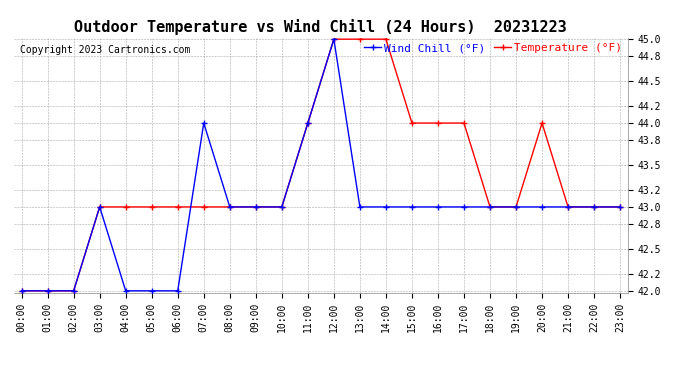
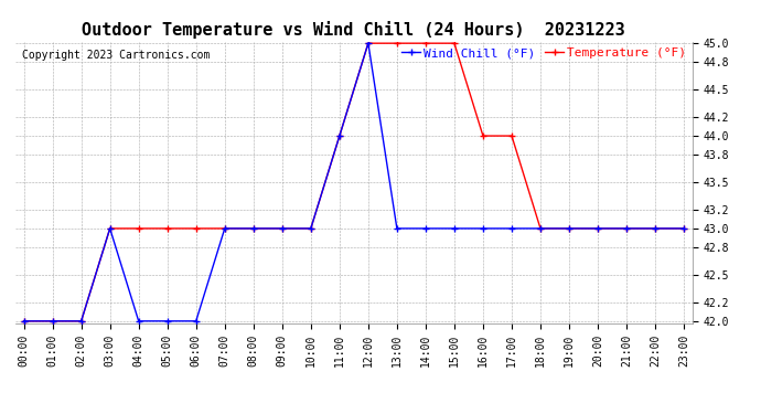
Wind Chill (°F)/07:00: 44 -> 43
Temperature (°F)/15:00: 44 -> 45
Temperature (°F)/20:00: 44 -> 43
